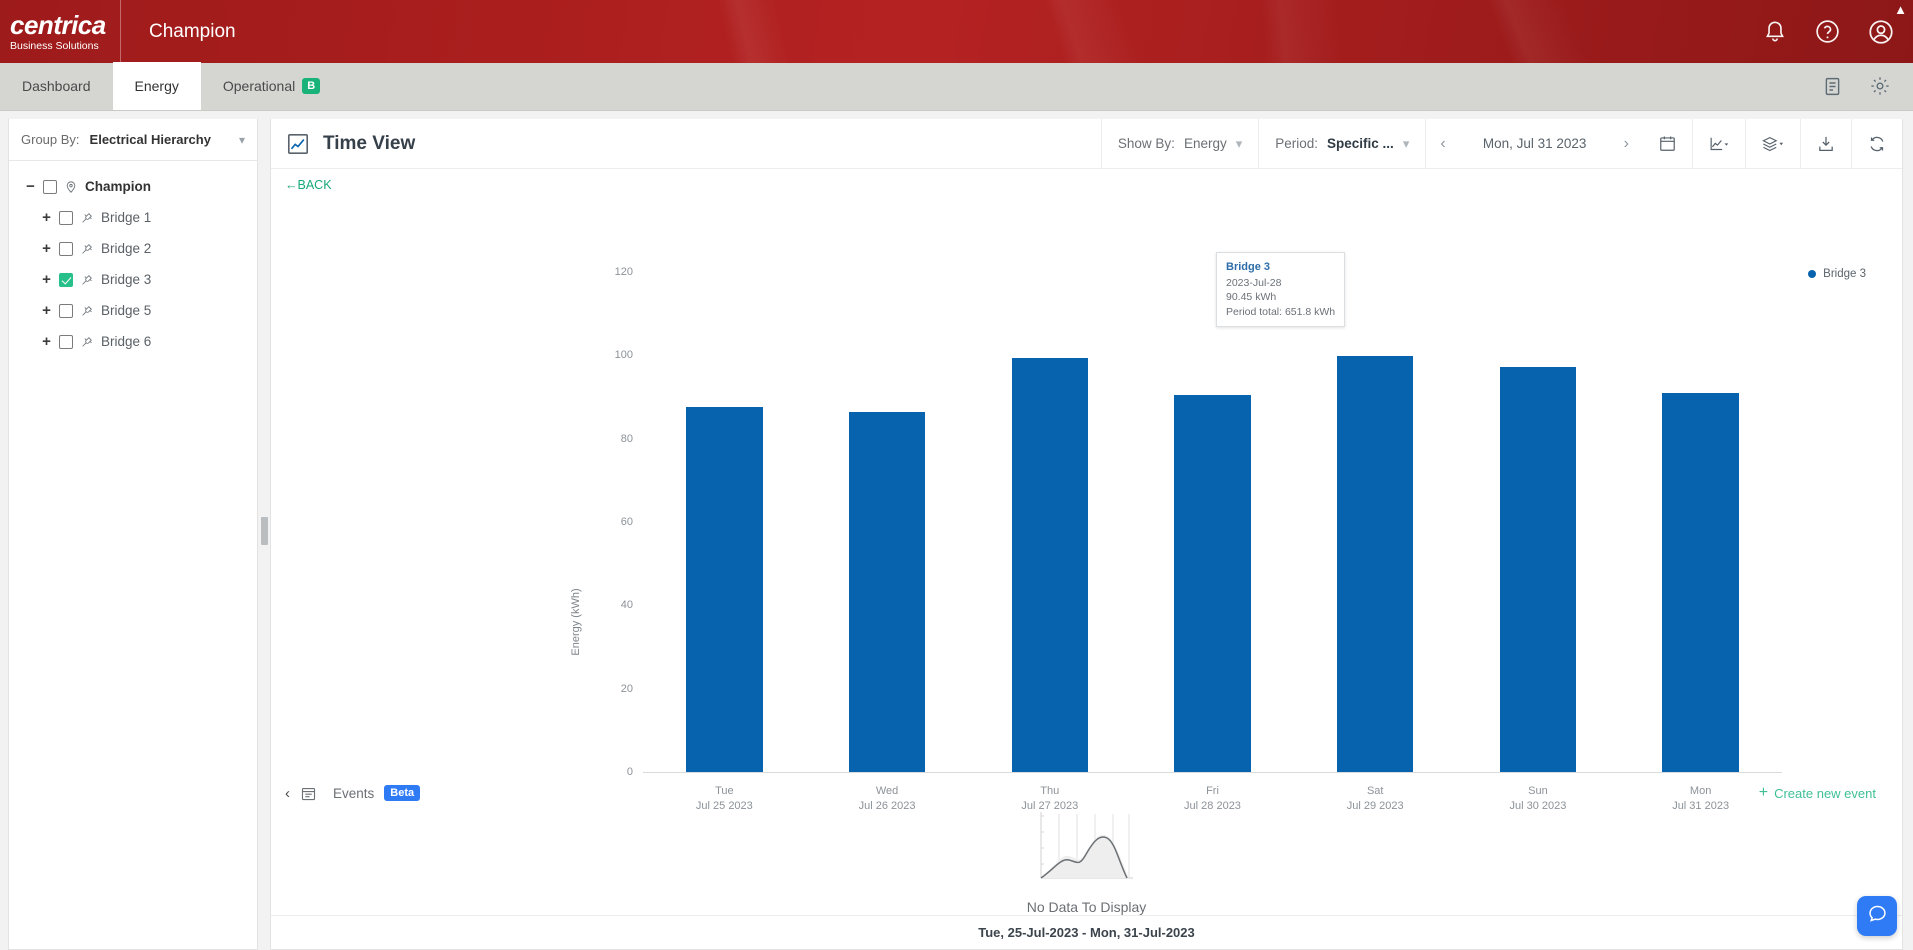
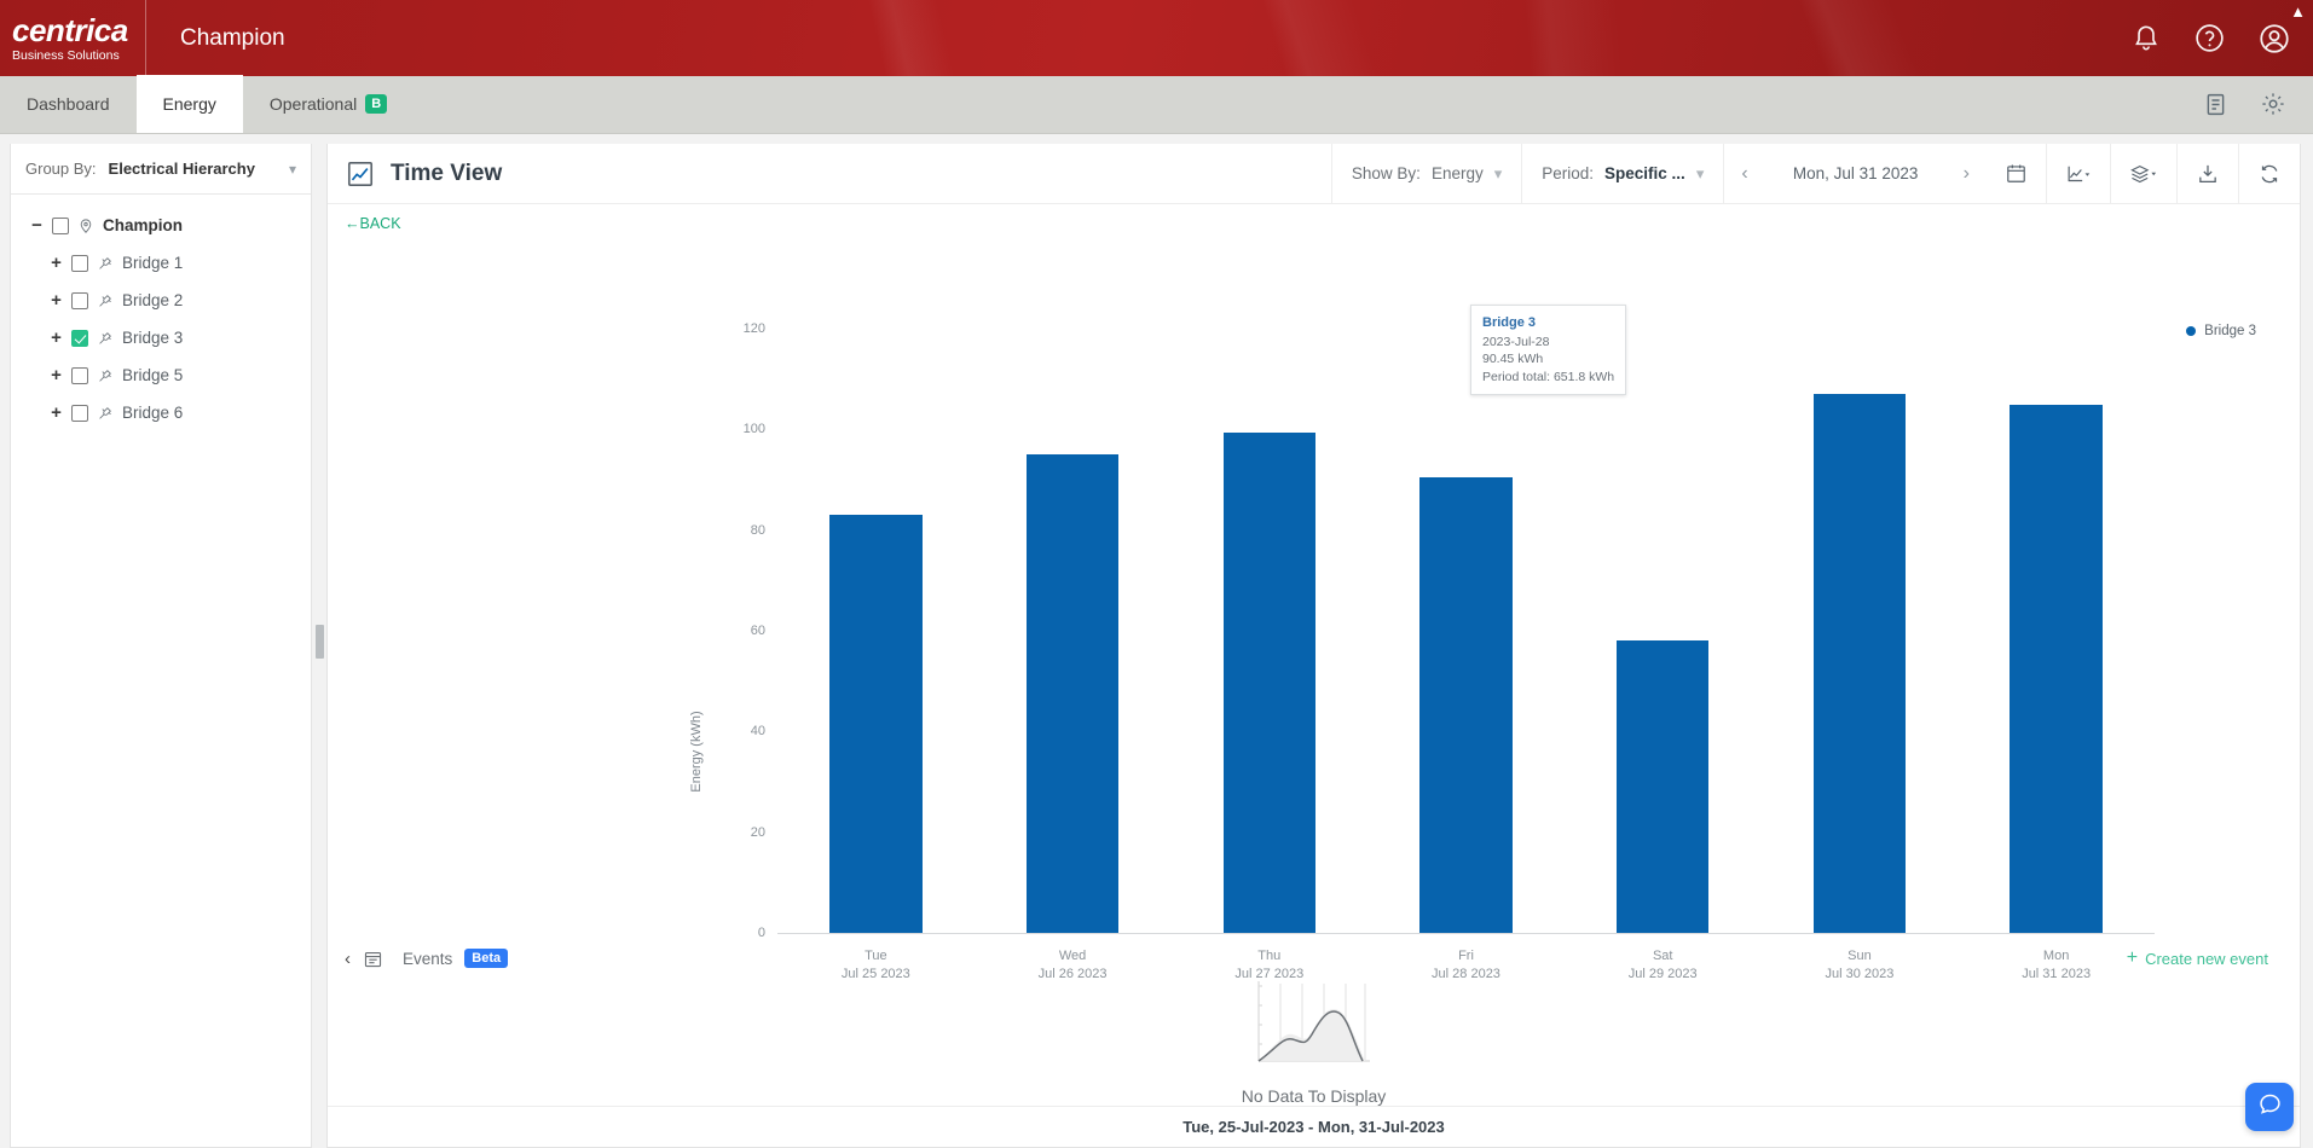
Tue Jul 25 2023: 88 -> 83
Wed Jul 26 2023: 86 -> 95
Sat Jul 29 2023: 100 -> 58
Sun Jul 30 2023: 97 -> 107
Mon Jul 31 2023: 91 -> 105
